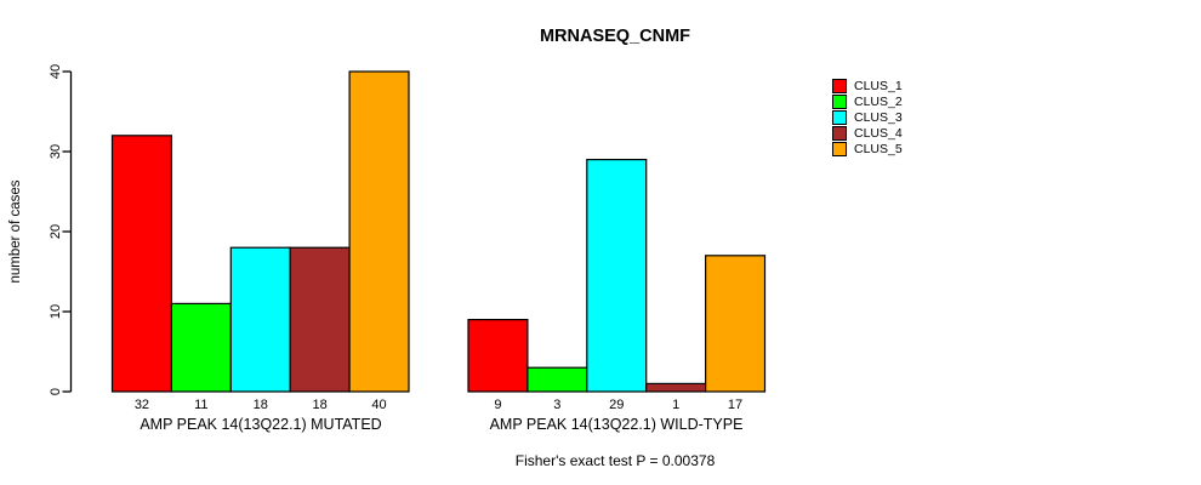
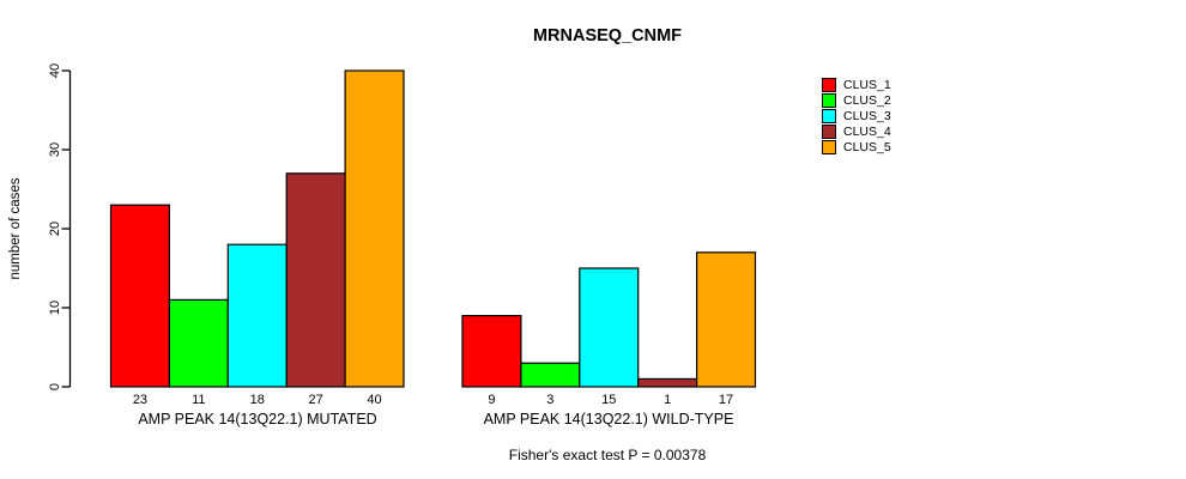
CLUS_1/AMP PEAK 14(13Q22.1) MUTATED: 32 -> 23
CLUS_4/AMP PEAK 14(13Q22.1) MUTATED: 18 -> 27
CLUS_3/AMP PEAK 14(13Q22.1) WILD-TYPE: 29 -> 15
